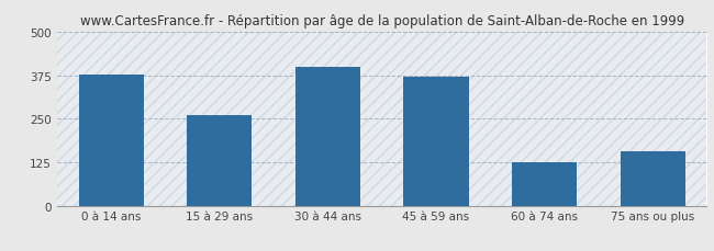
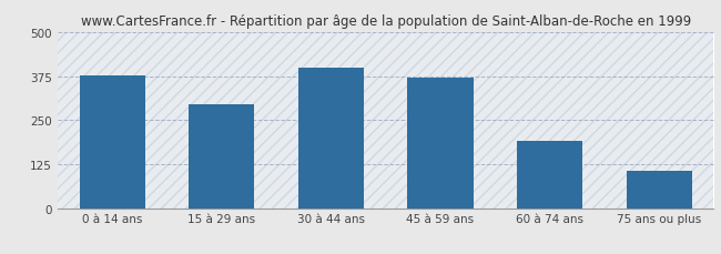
15 à 29 ans: 260 -> 295
60 à 74 ans: 125 -> 192
75 ans ou plus: 155 -> 107
